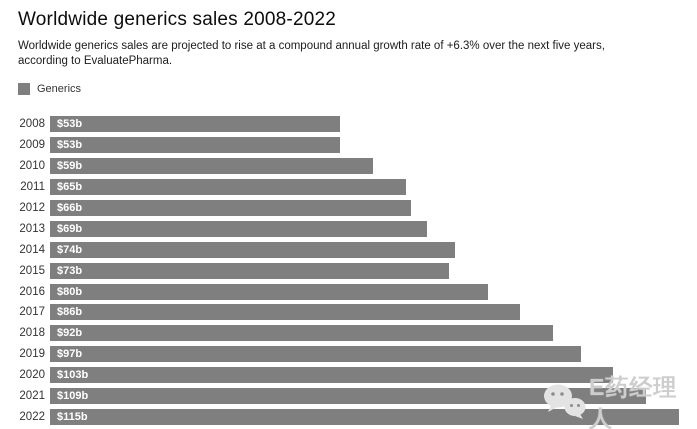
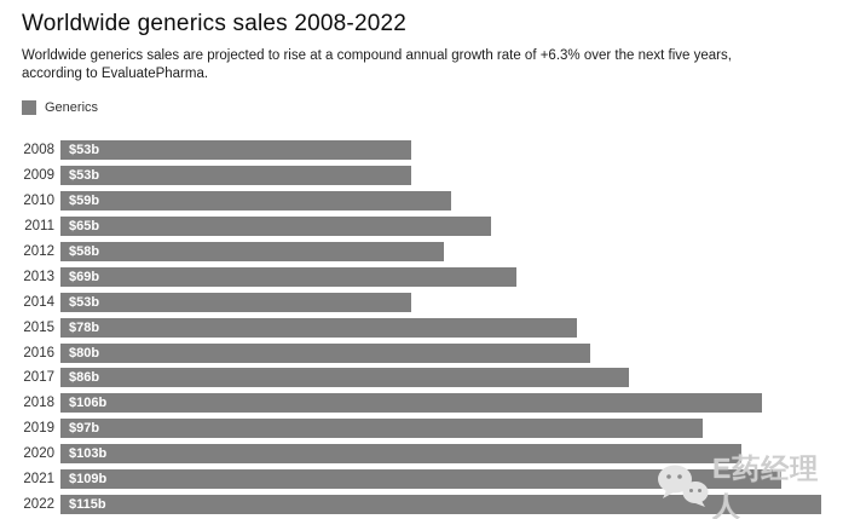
2012: $66b -> $58b
2014: $74b -> $53b
2015: $73b -> $78b
2018: $92b -> $106b
